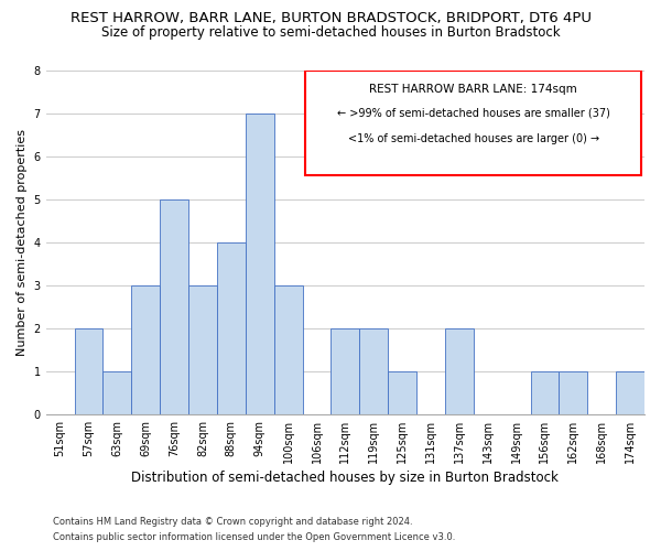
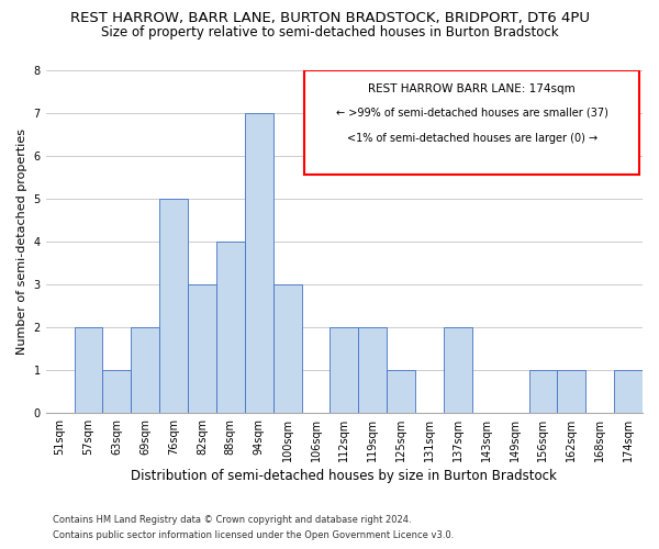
69sqm: 3 -> 2
